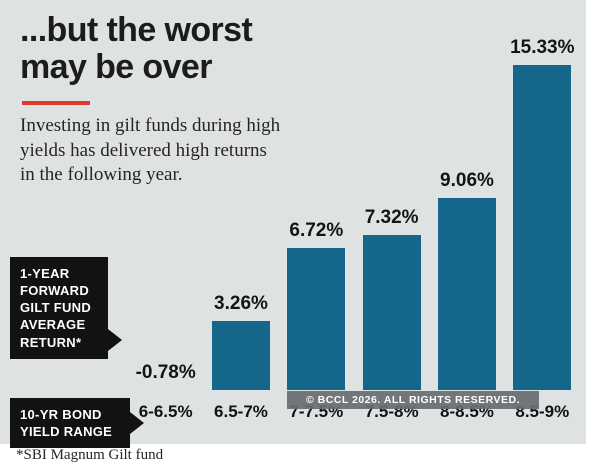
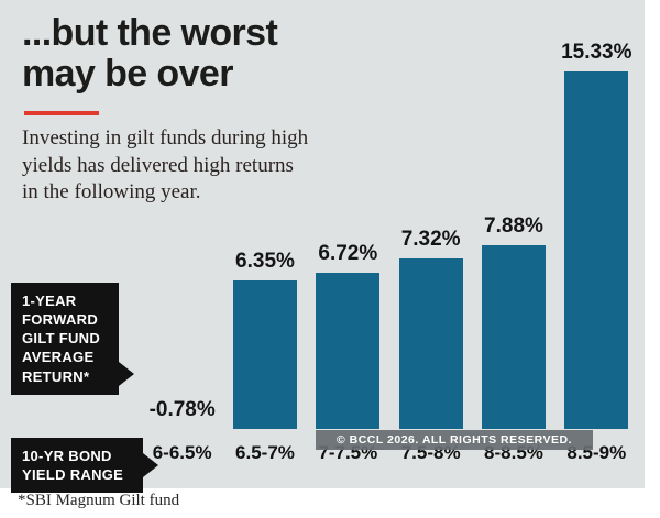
6.5-7%: 3.26% -> 6.35%
8-8.5%: 9.06% -> 7.88%
